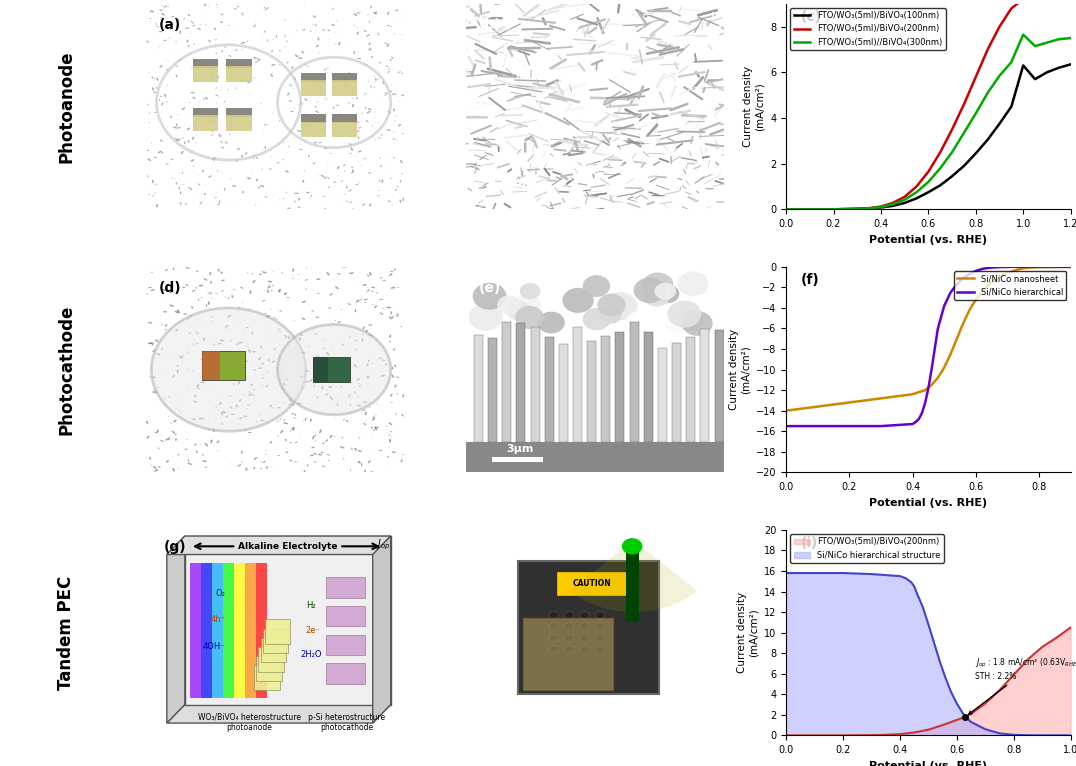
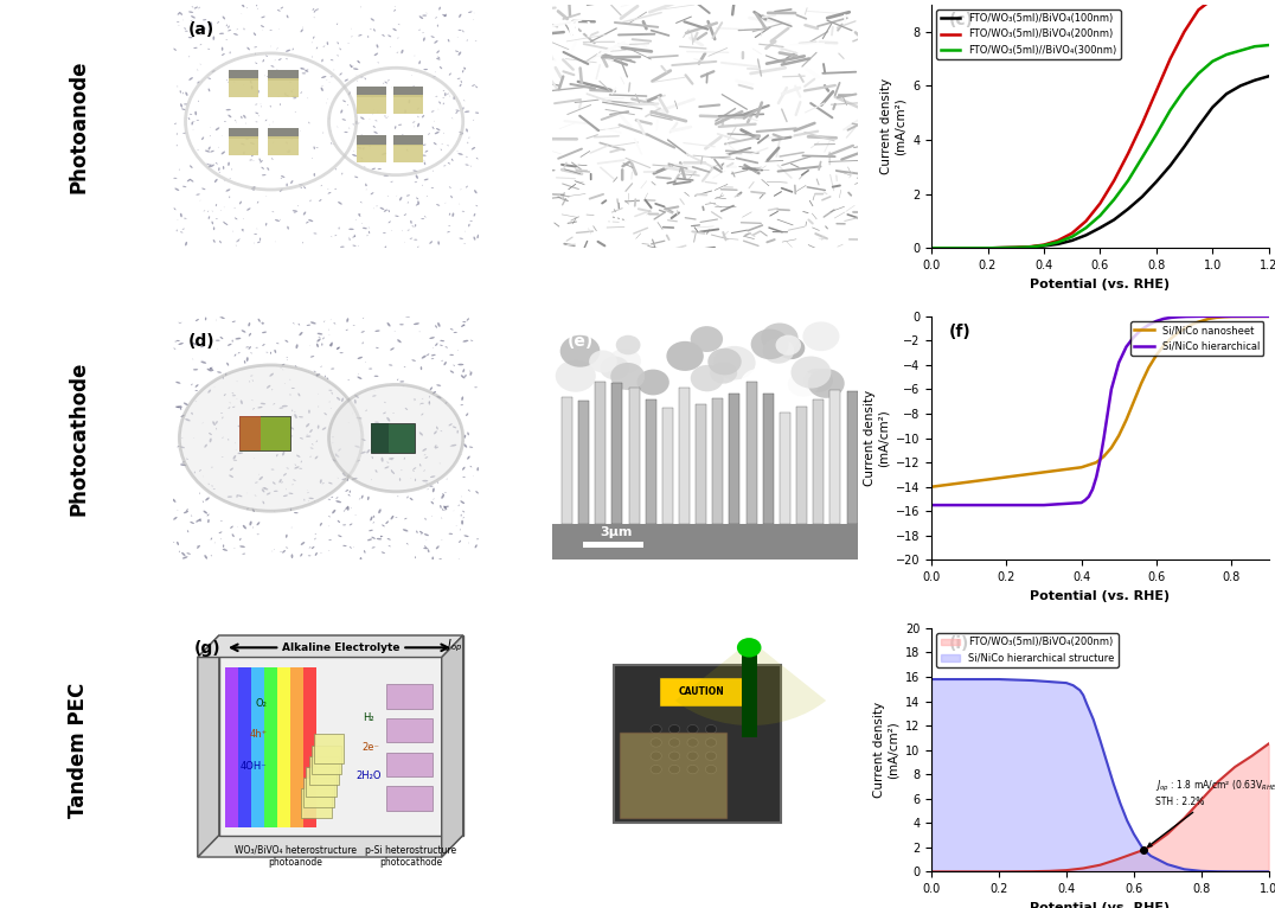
FTO/WO₃(5ml)/BiVO₄(100nm)/1.0: 6.30 -> 5.20
FTO/WO₃(5ml)//BiVO₄(300nm)/1.0: 7.65 -> 6.90
